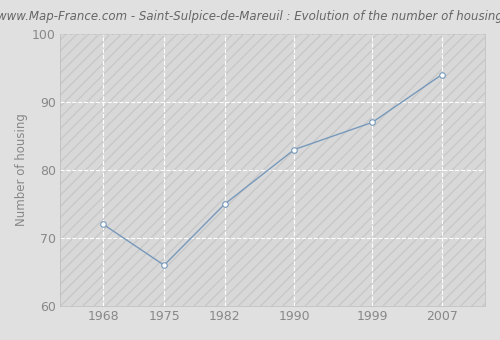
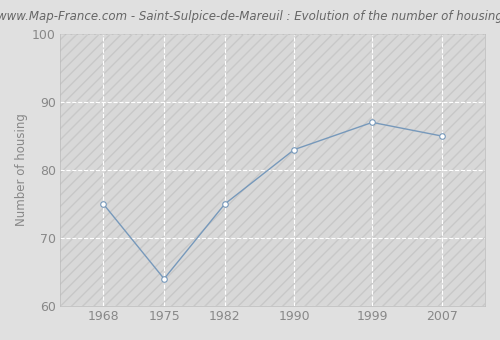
1968: 72 -> 75
1975: 66 -> 64
2007: 94 -> 85
